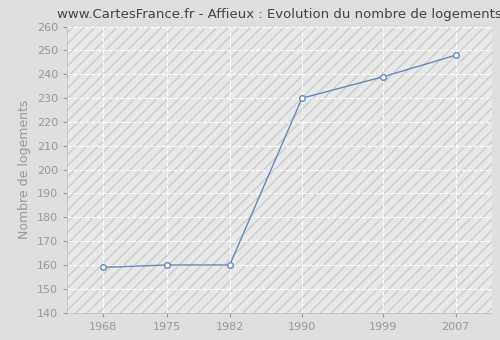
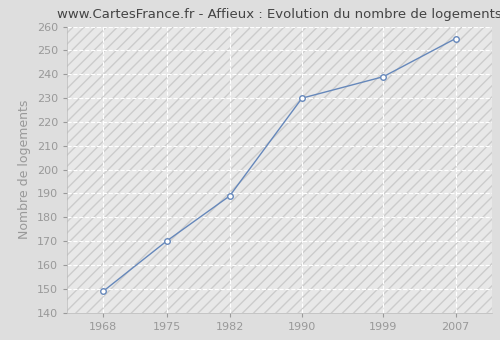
1968: 159 -> 149
1975: 160 -> 170
1982: 160 -> 189
2007: 248 -> 255
